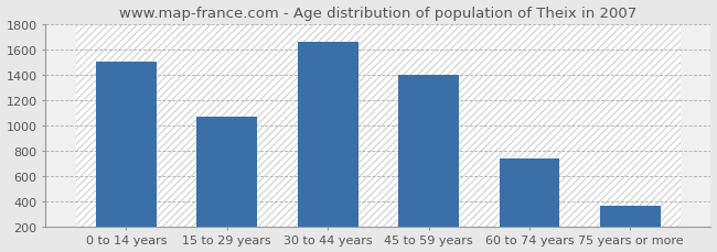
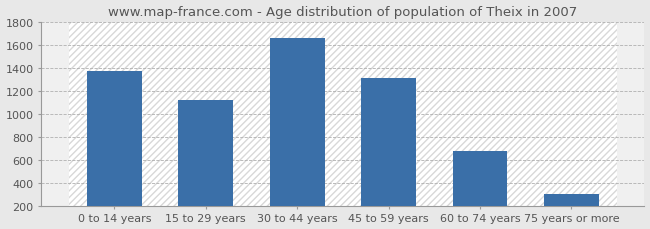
0 to 14 years: 1500 -> 1370
15 to 29 years: 1070 -> 1120
45 to 59 years: 1400 -> 1310
60 to 74 years: 740 -> 680
75 years or more: 360 -> 300
